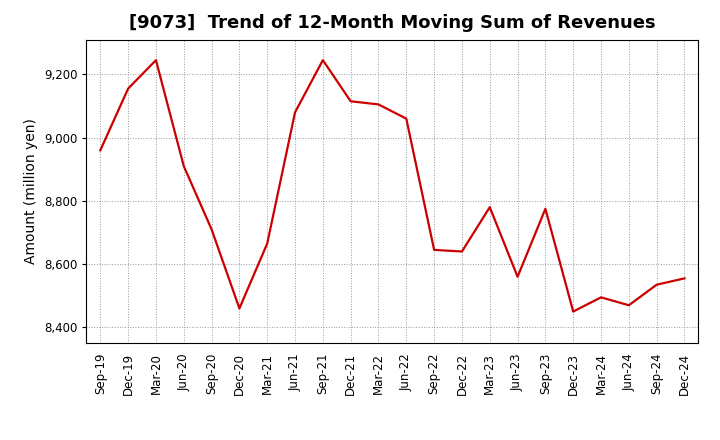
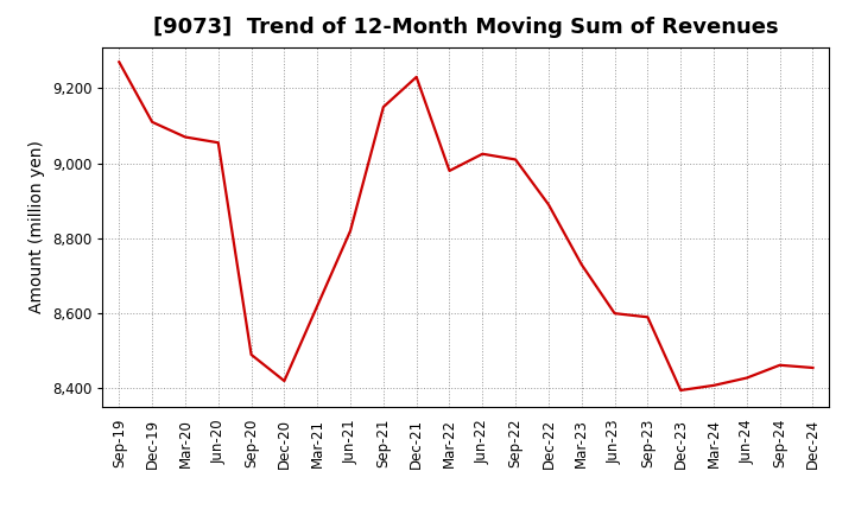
Sep-19: 8,960 -> 9,270
Dec-19: 9,155 -> 9,110
Mar-20: 9,245 -> 9,070
Jun-20: 8,910 -> 9,055
Sep-20: 8,710 -> 8,490
Dec-20: 8,460 -> 8,420
Mar-21: 8,665 -> 8,620
Jun-21: 9,080 -> 8,820
Sep-21: 9,245 -> 9,150
Dec-21: 9,115 -> 9,230
Mar-22: 9,105 -> 8,980
Jun-22: 9,060 -> 9,025
Sep-22: 8,645 -> 9,010
Dec-22: 8,640 -> 8,890
Mar-23: 8,780 -> 8,730
Jun-23: 8,560 -> 8,600
Sep-23: 8,775 -> 8,590
Dec-23: 8,450 -> 8,395
Mar-24: 8,495 -> 8,408
Jun-24: 8,470 -> 8,428
Sep-24: 8,535 -> 8,462
Dec-24: 8,555 -> 8,455
